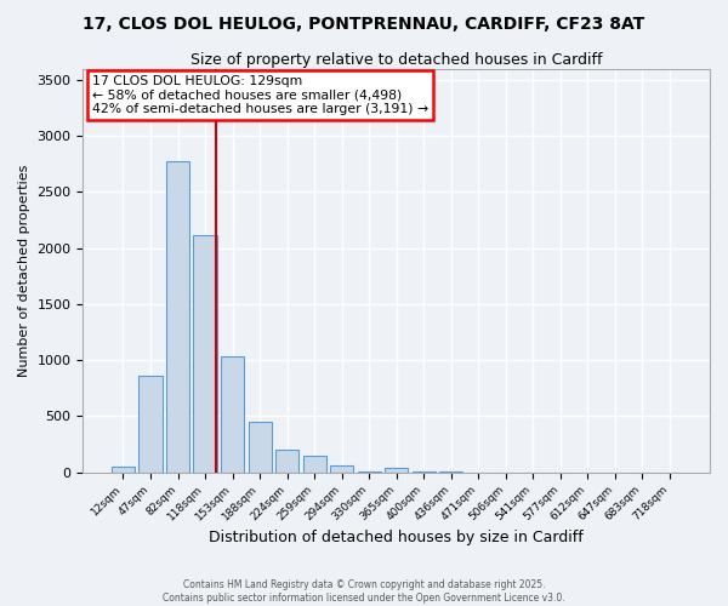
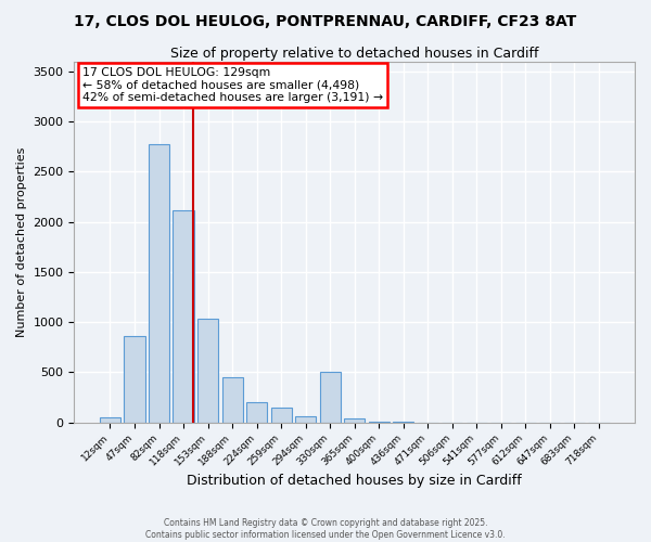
330sqm: 10 -> 500
